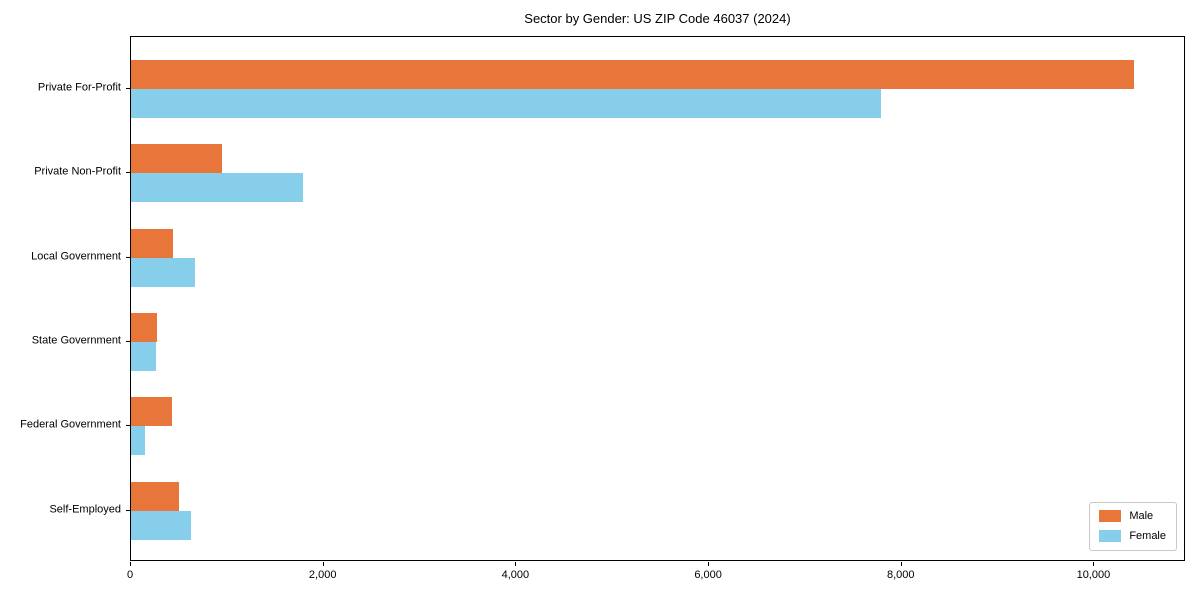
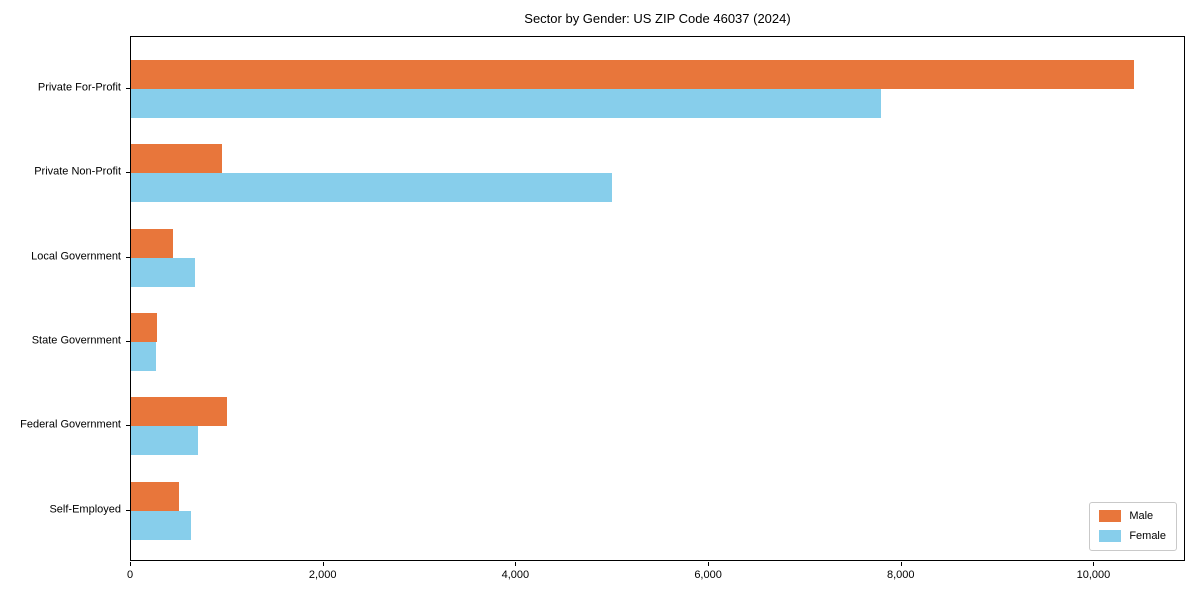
Female/Private Non-Profit: 1800 -> 5000
Male/Federal Government: 400 -> 1000
Female/Federal Government: 100 -> 700
